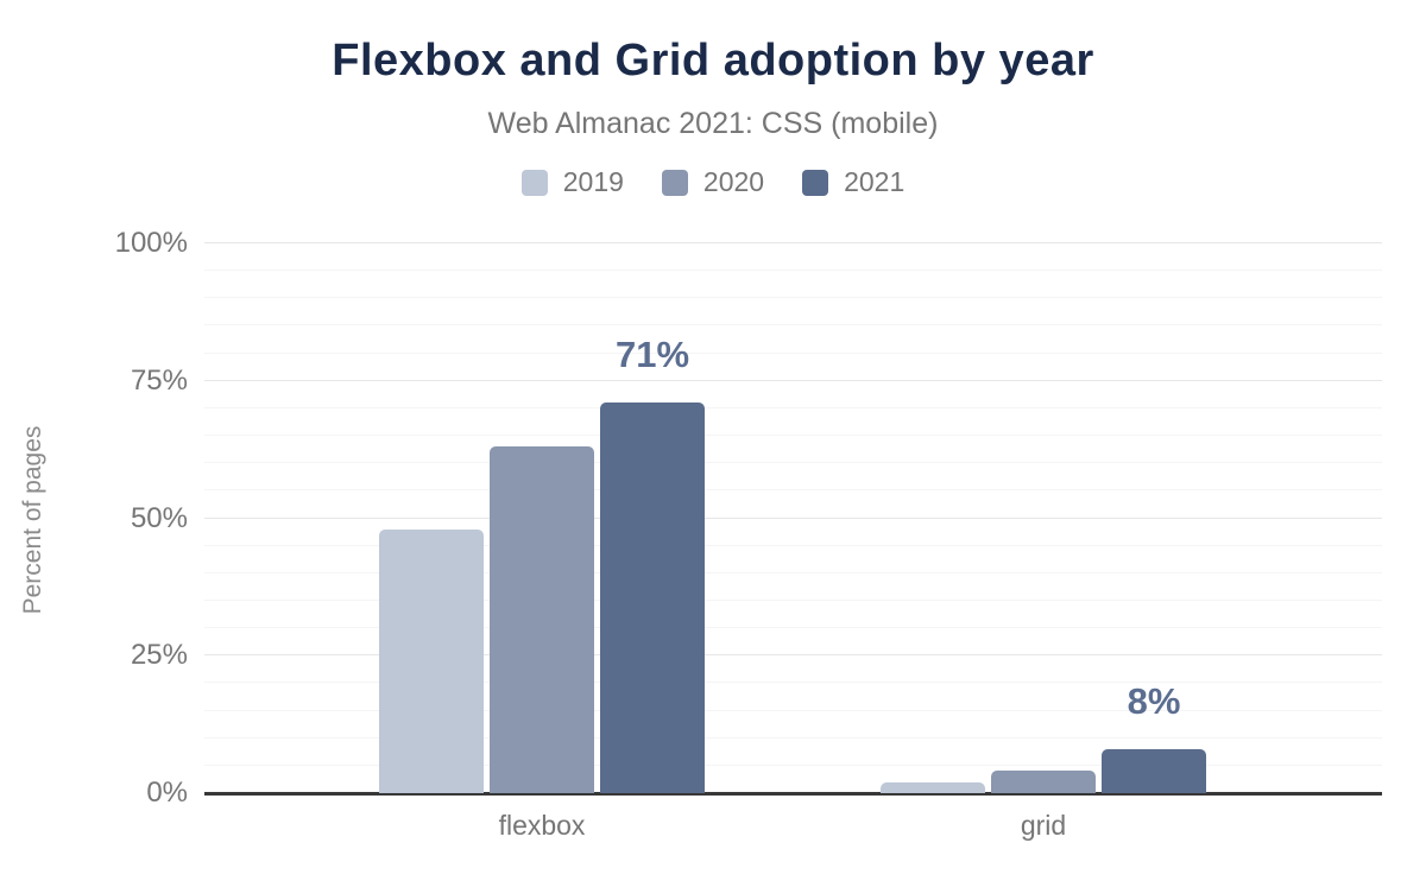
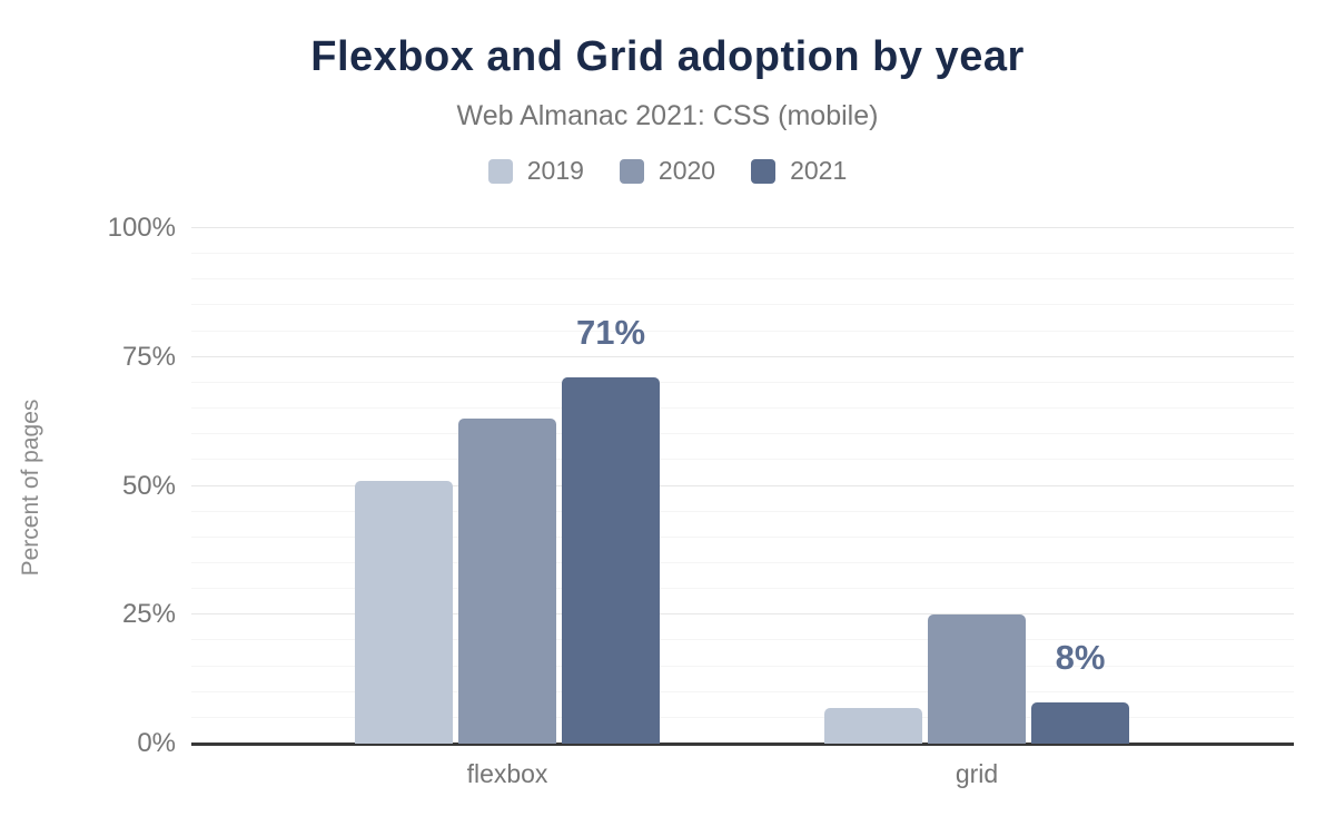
2019/flexbox: 48% -> 51%
2019/grid: 2% -> 7%
2020/grid: 4% -> 25%
